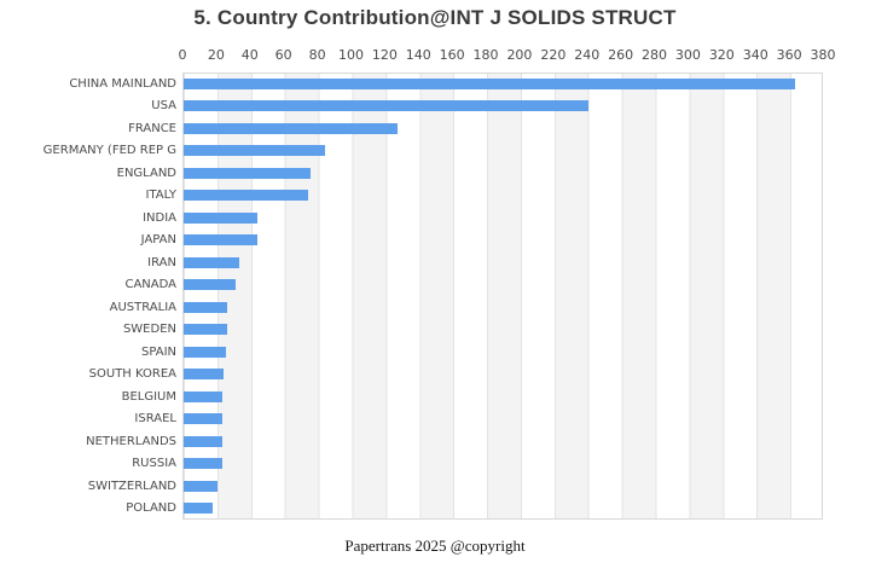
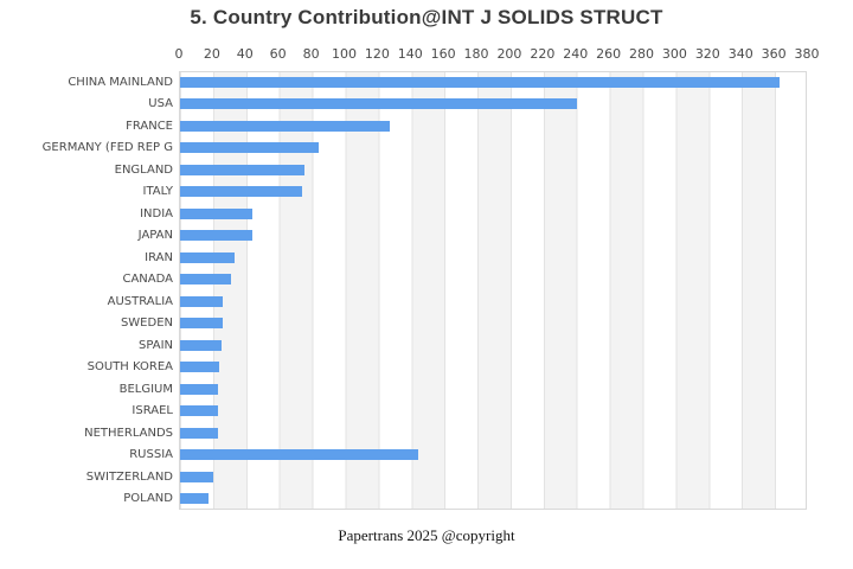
RUSSIA: 23 -> 144
